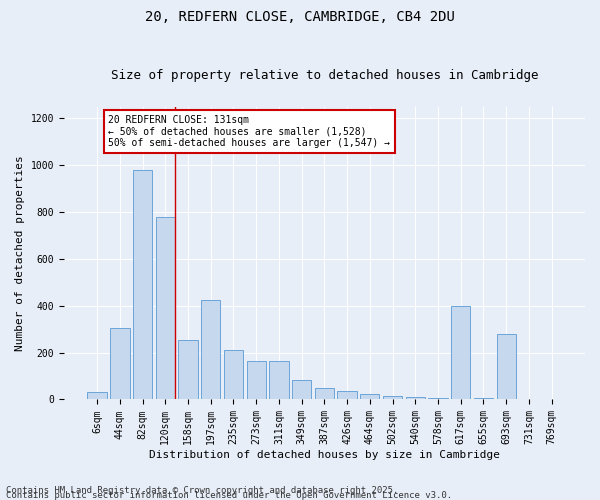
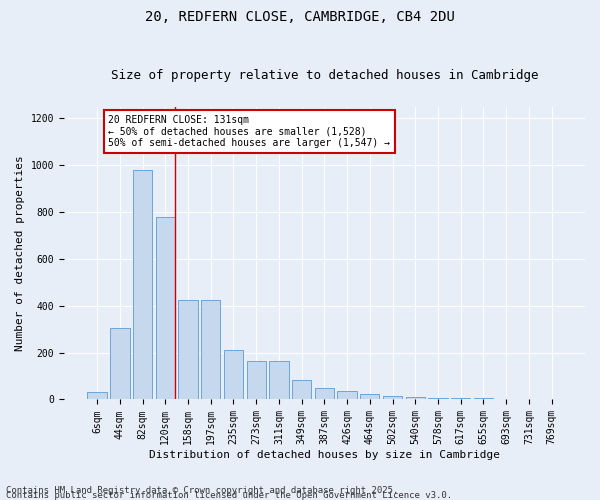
158sqm: 255 -> 425
617sqm: 400 -> 5
693sqm: 280 -> 3
